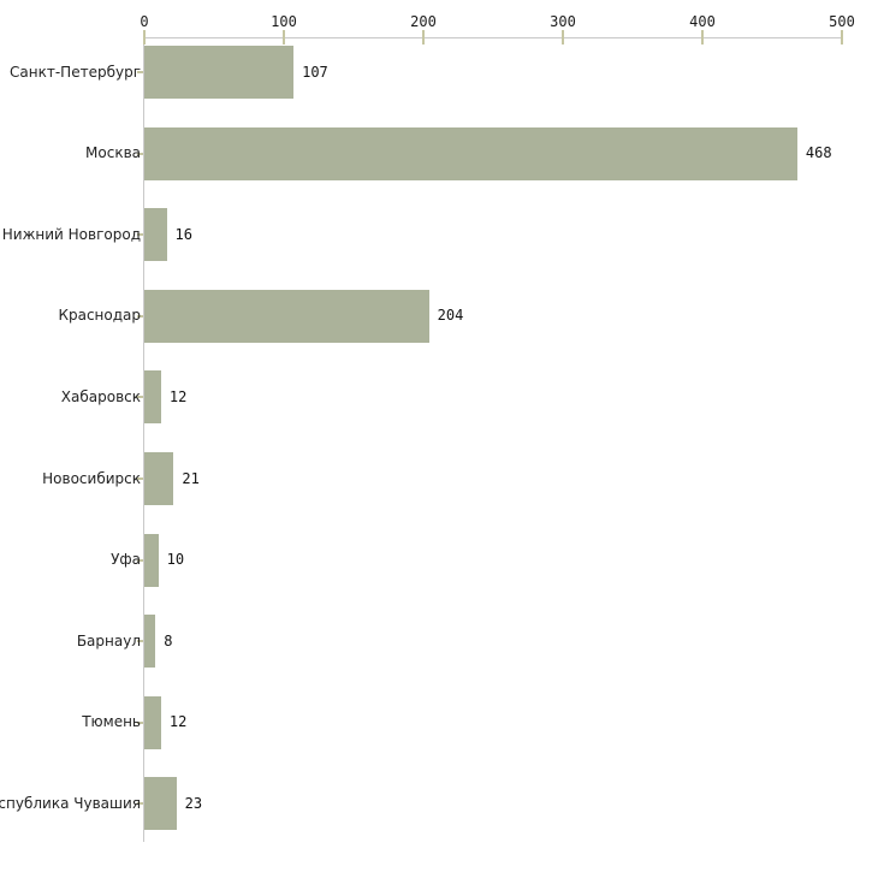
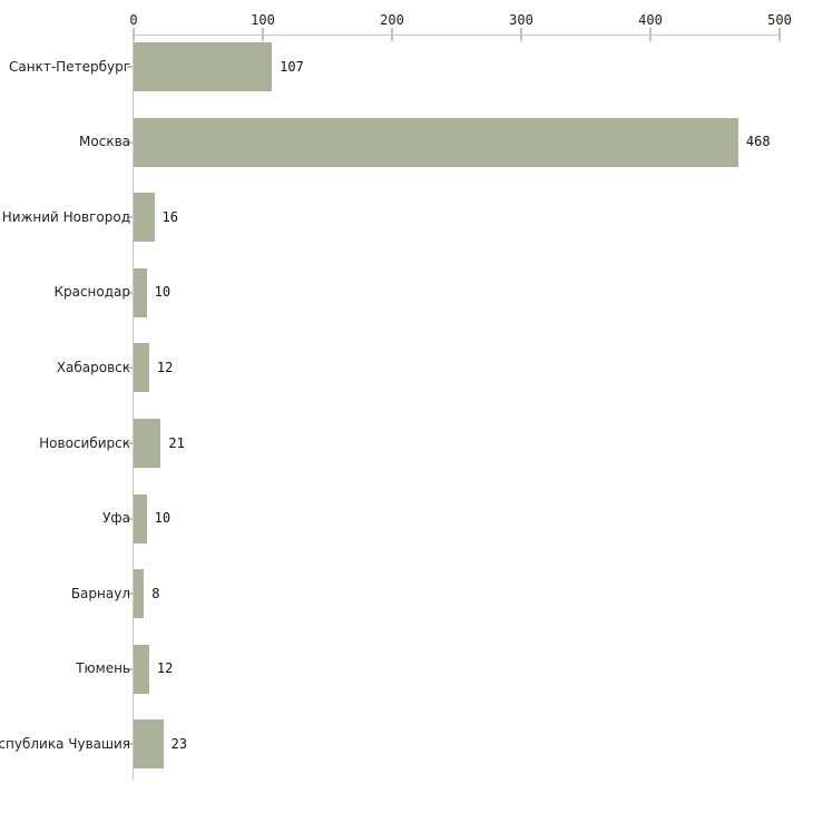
Краснодар: 204 -> 10
